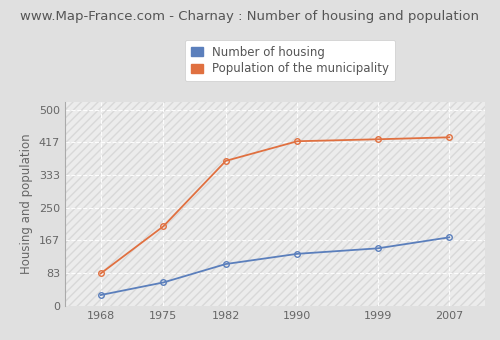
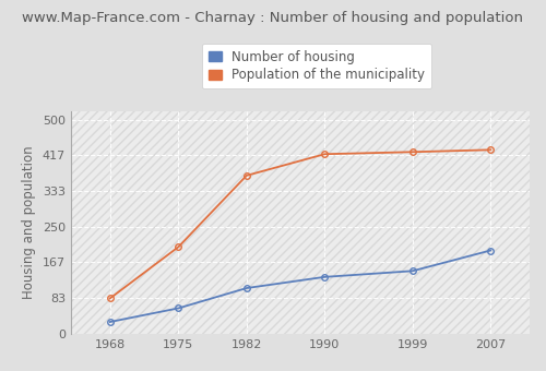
Number of housing/2007: 175 -> 195
